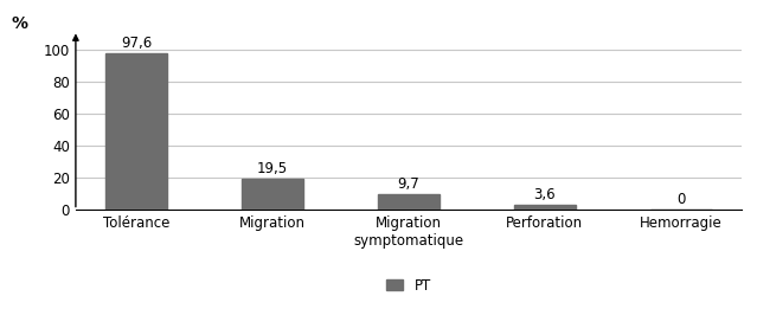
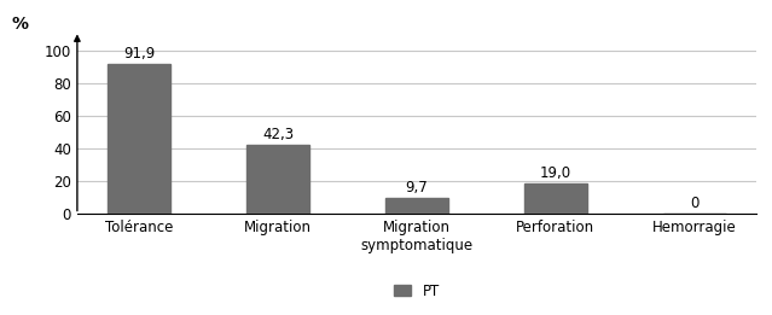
Tolérance: 97,6 -> 91,9
Migration: 19,5 -> 42,3
Perforation: 3,6 -> 19,0
